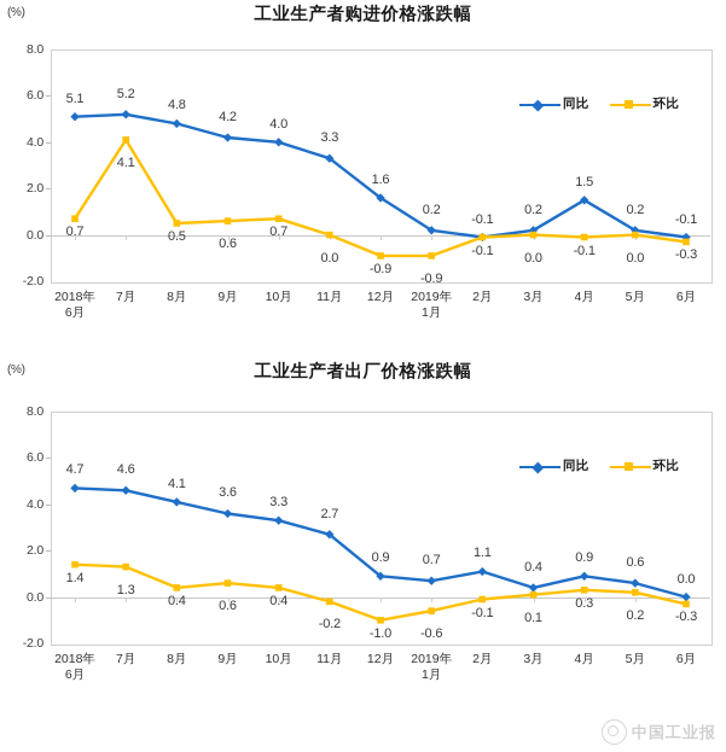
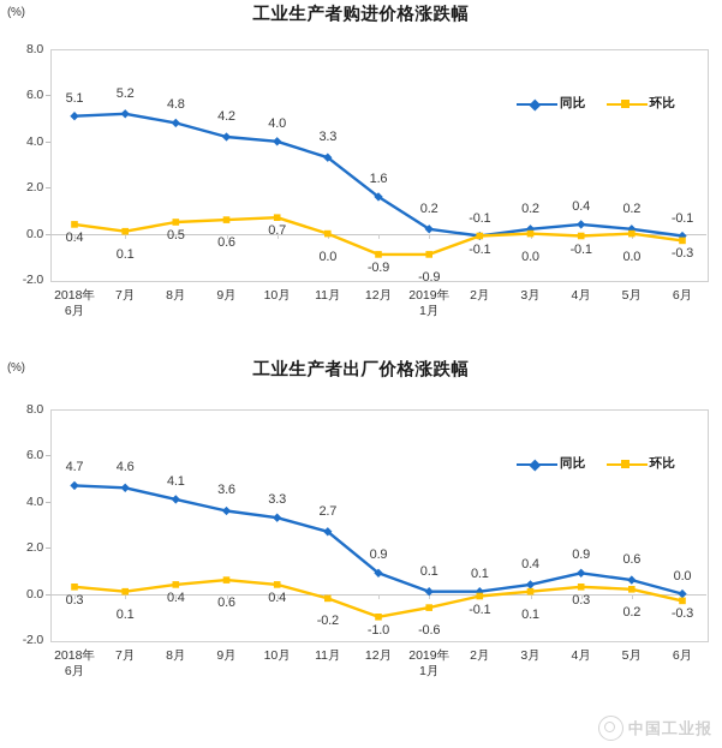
工业生产者购进价格涨跌幅/环比/2018年6月: 0.7 -> 0.4
工业生产者购进价格涨跌幅/环比/7月: 4.1 -> 0.1
工业生产者购进价格涨跌幅/同比/4月: 1.5 -> 0.4
工业生产者出厂价格涨跌幅/环比/2018年6月: 1.4 -> 0.3
工业生产者出厂价格涨跌幅/环比/7月: 1.3 -> 0.1
工业生产者出厂价格涨跌幅/同比/2019年1月: 0.7 -> 0.1
工业生产者出厂价格涨跌幅/同比/2月: 1.1 -> 0.1
